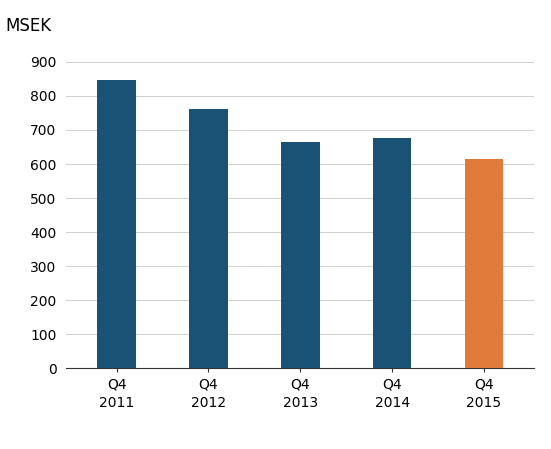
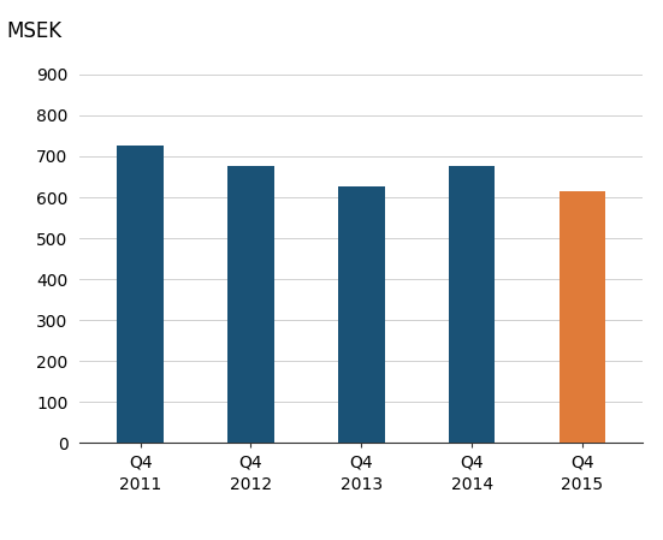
Q4 2011: 848 -> 725
Q4 2012: 762 -> 675
Q4 2013: 665 -> 625
